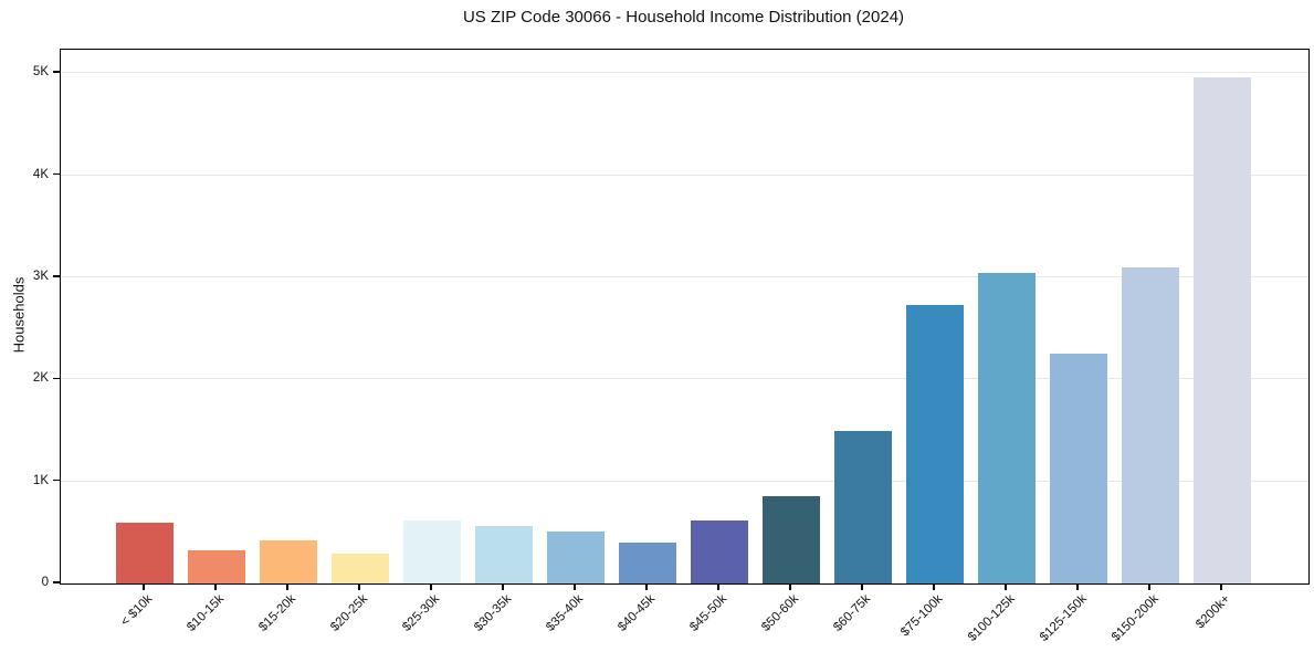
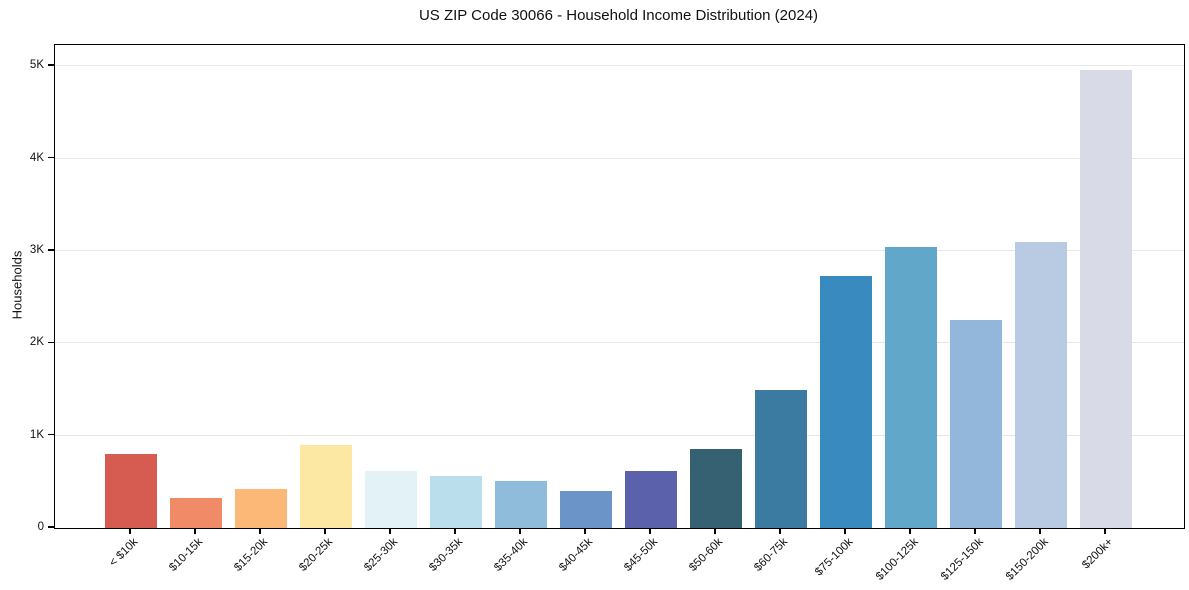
< $10k: 0.6K -> 0.8K
$20-25k: 0.3K -> 0.9K
